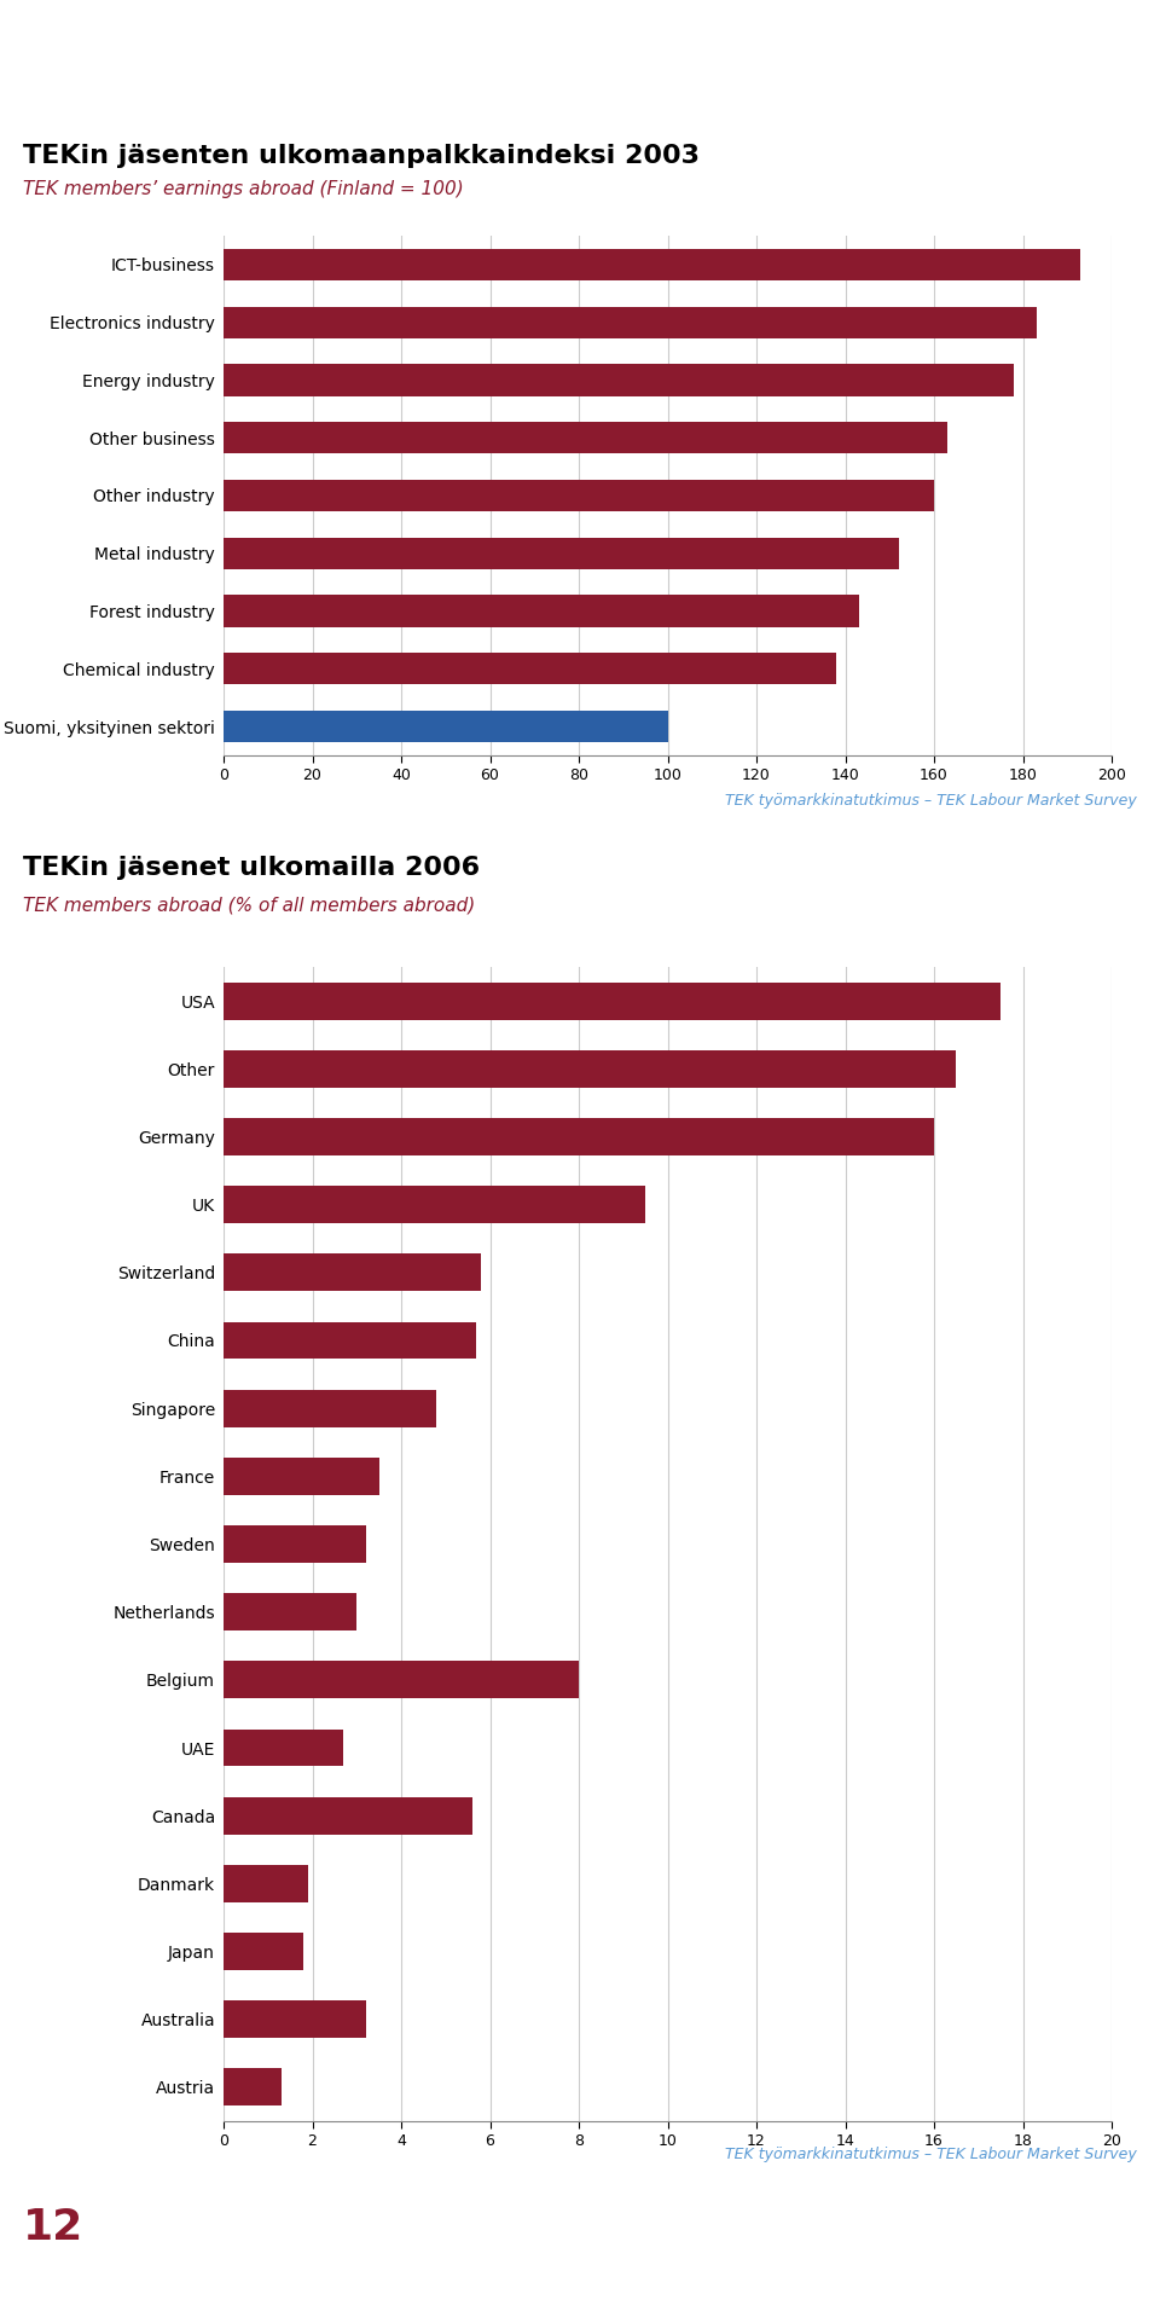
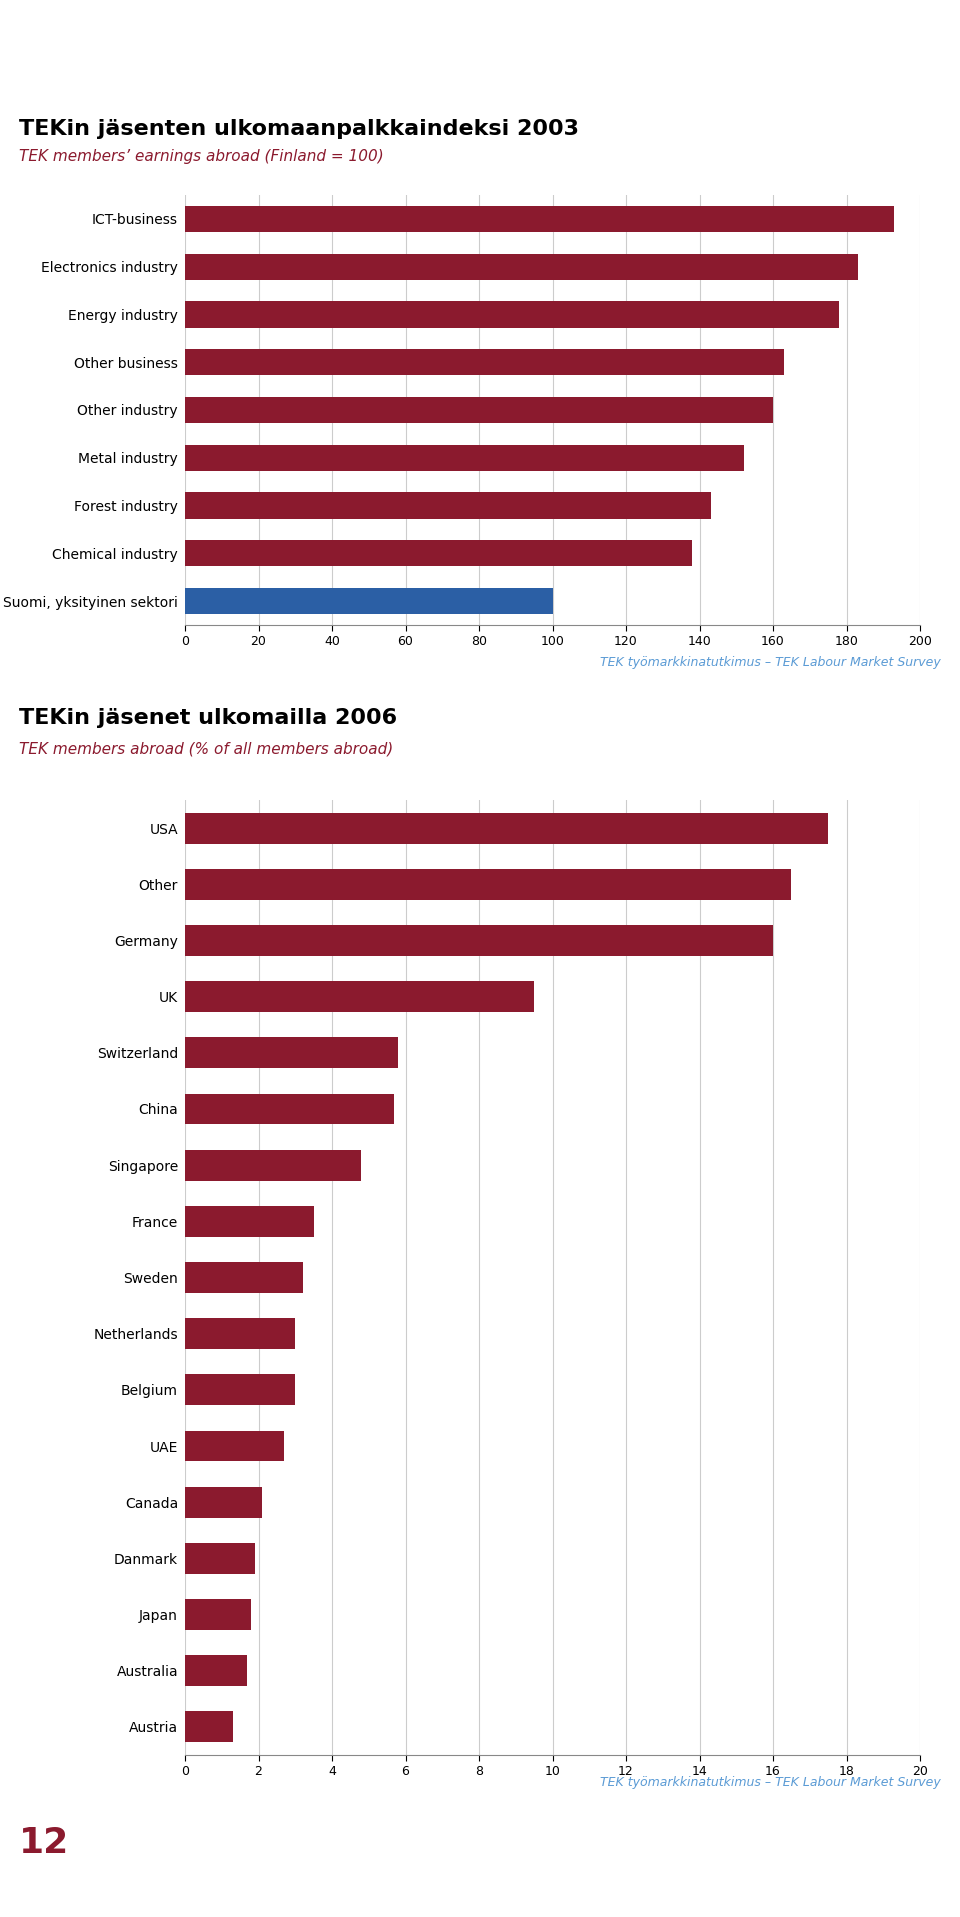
Belgium: 8.0 -> 3.0
Canada: 5.6 -> 2.1
Australia: 3.2 -> 1.7
